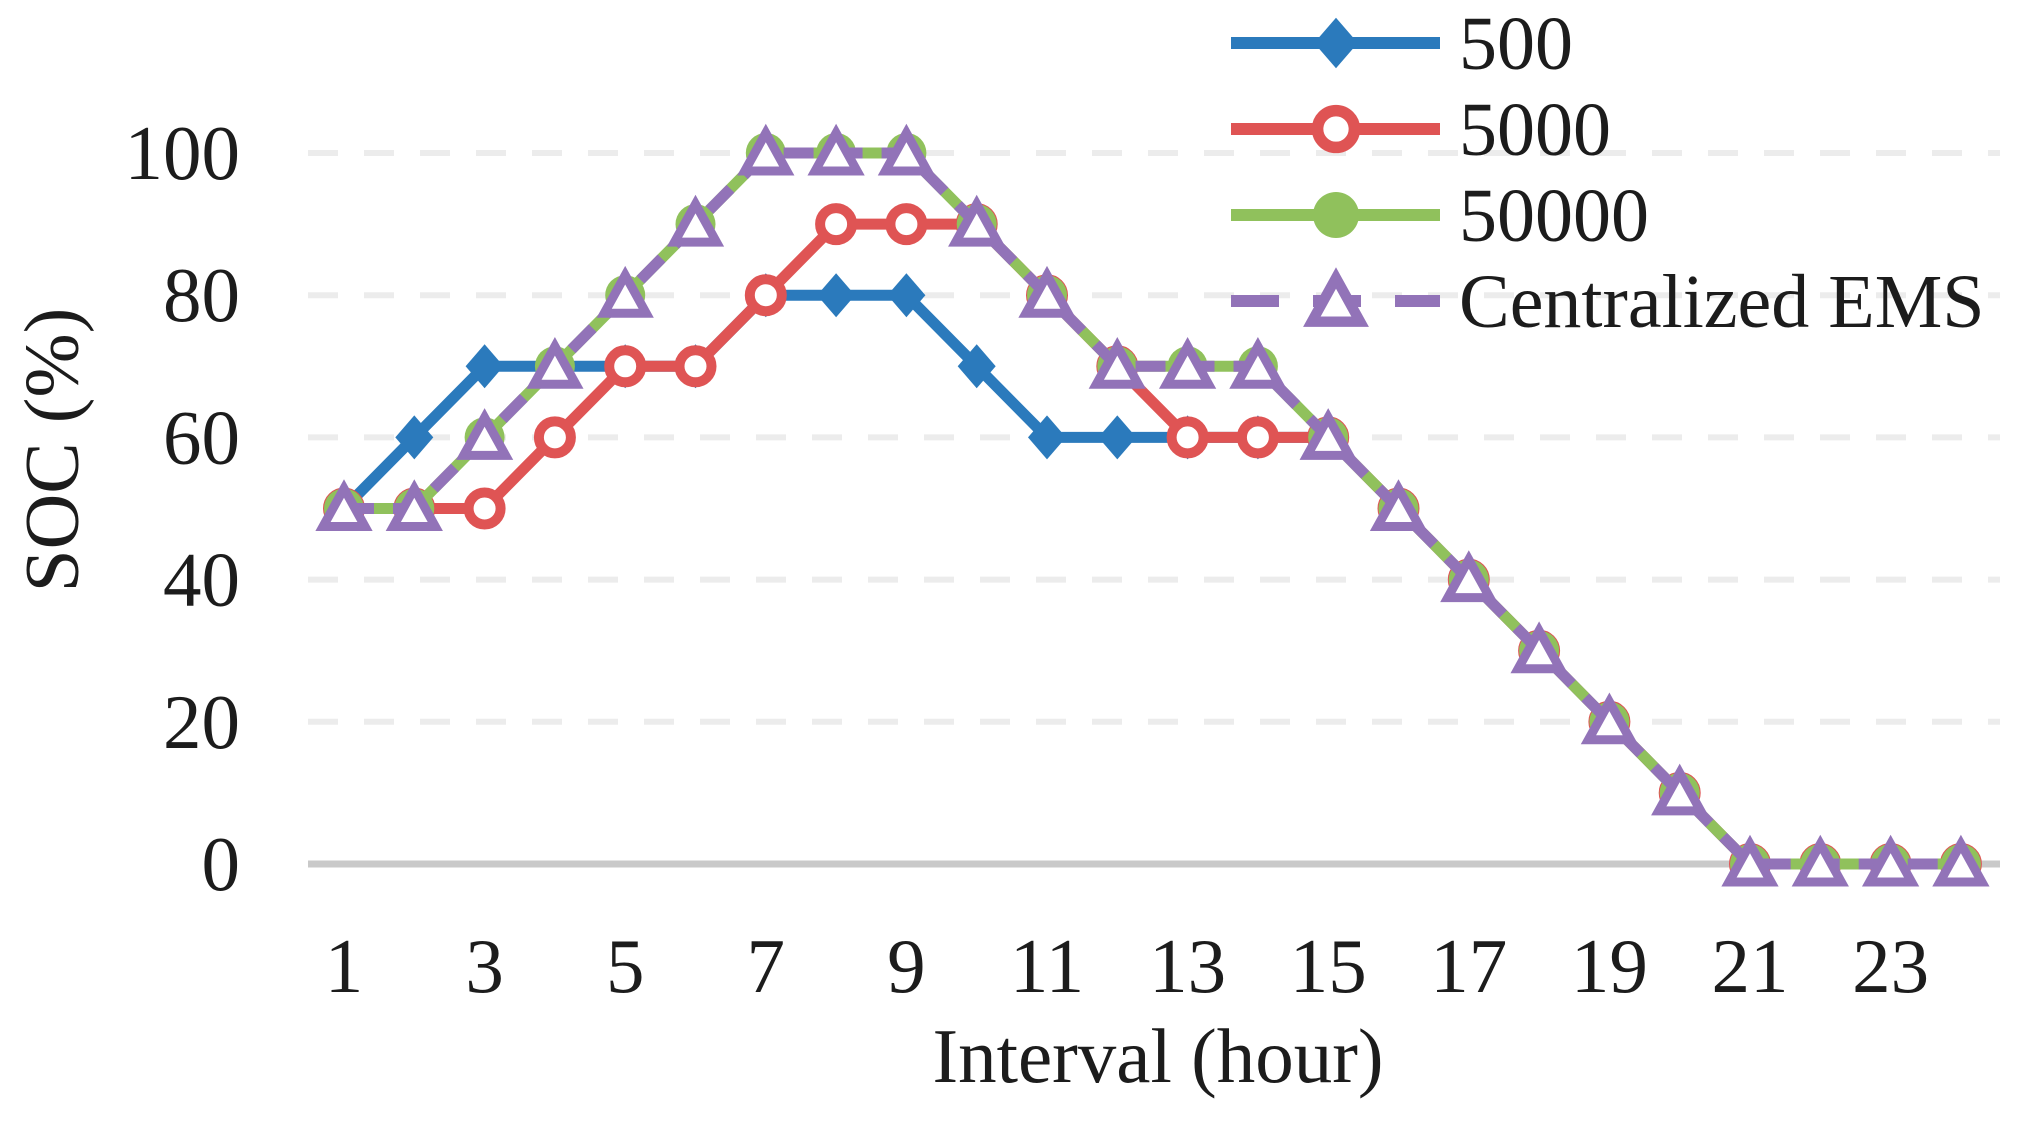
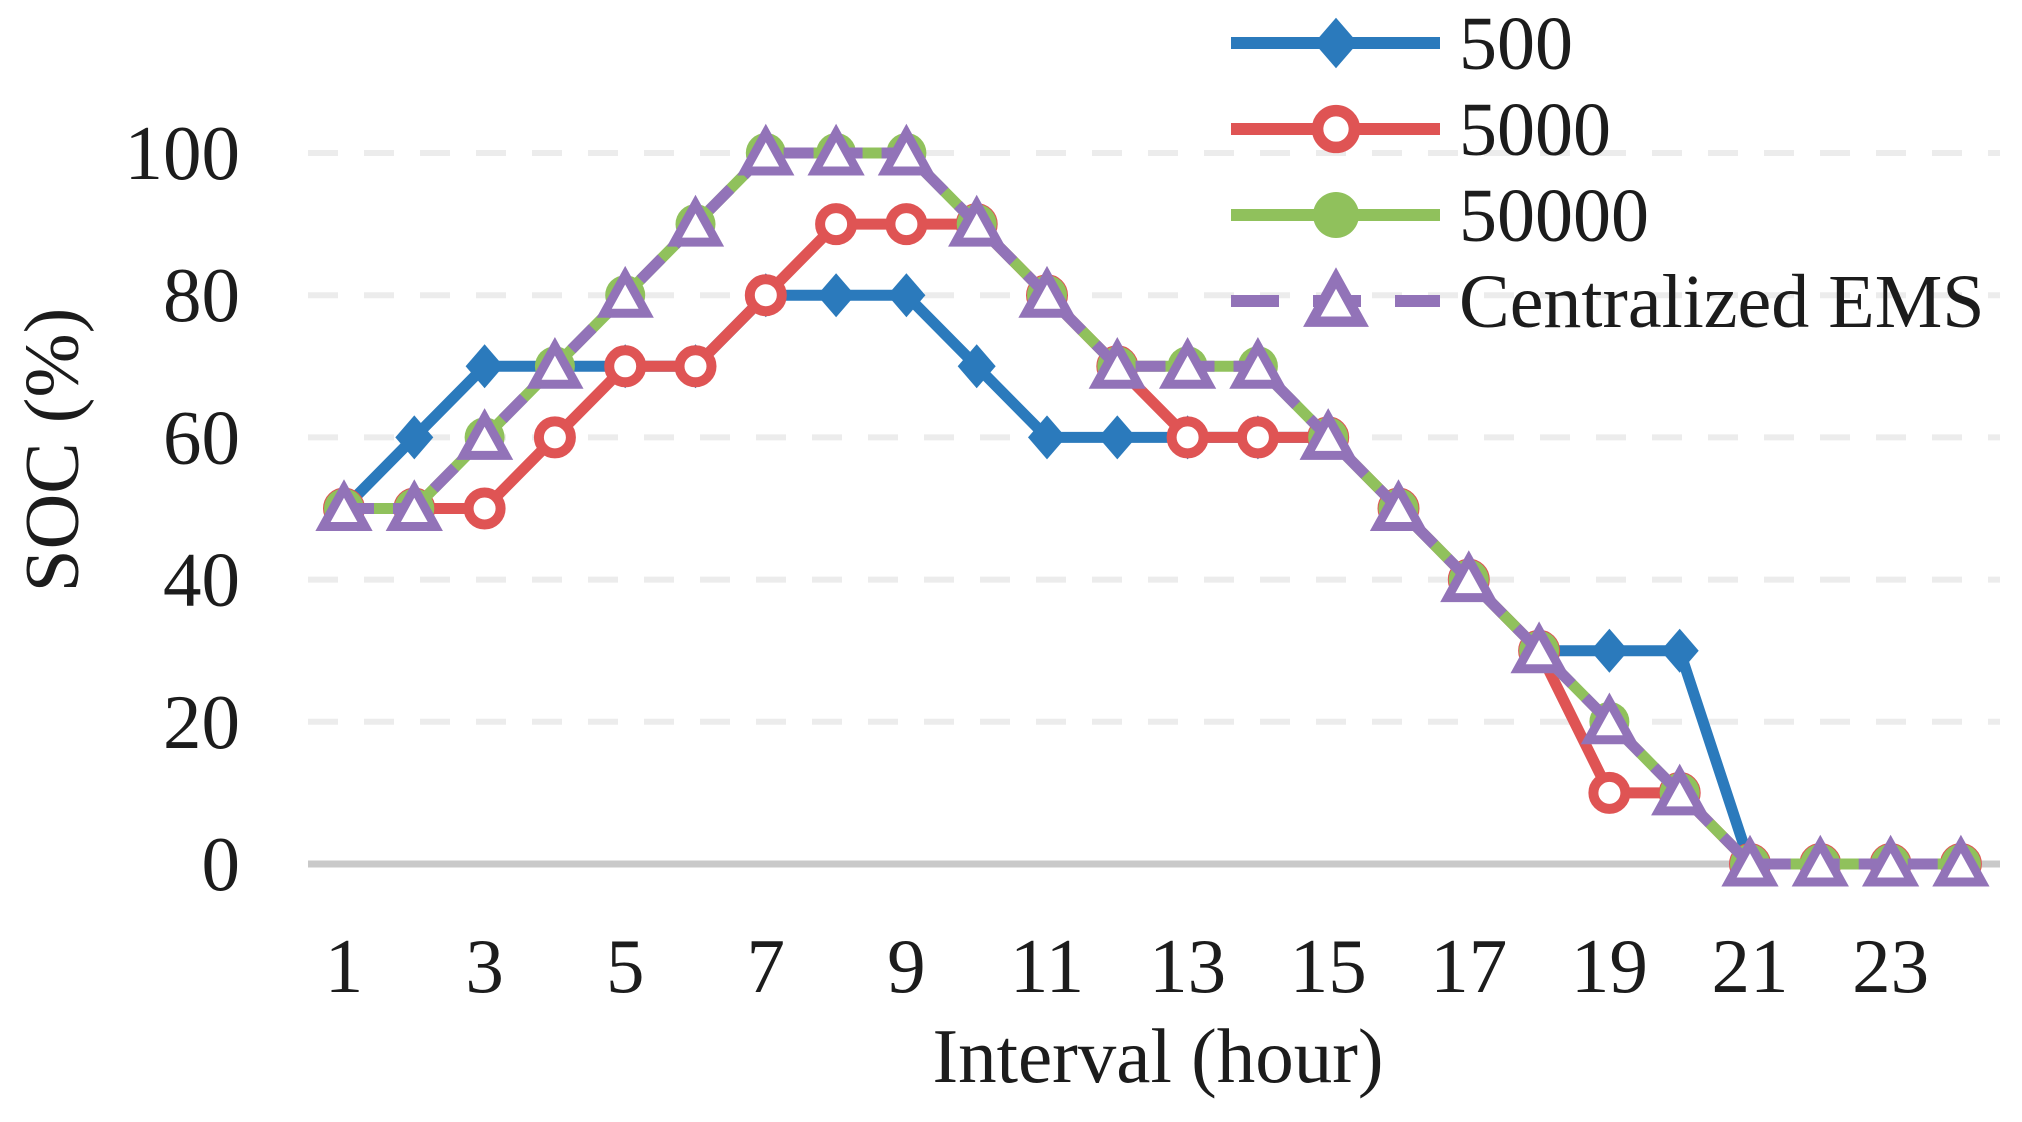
500/19: 20 -> 30
5000/19: 20 -> 10
500/20: 10 -> 30
